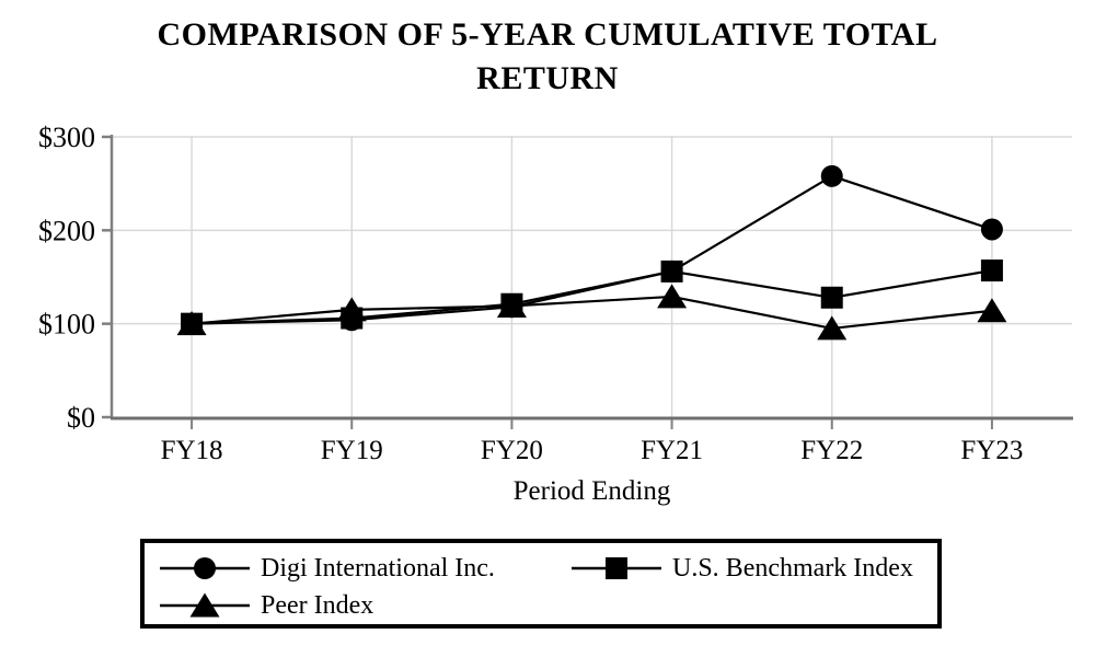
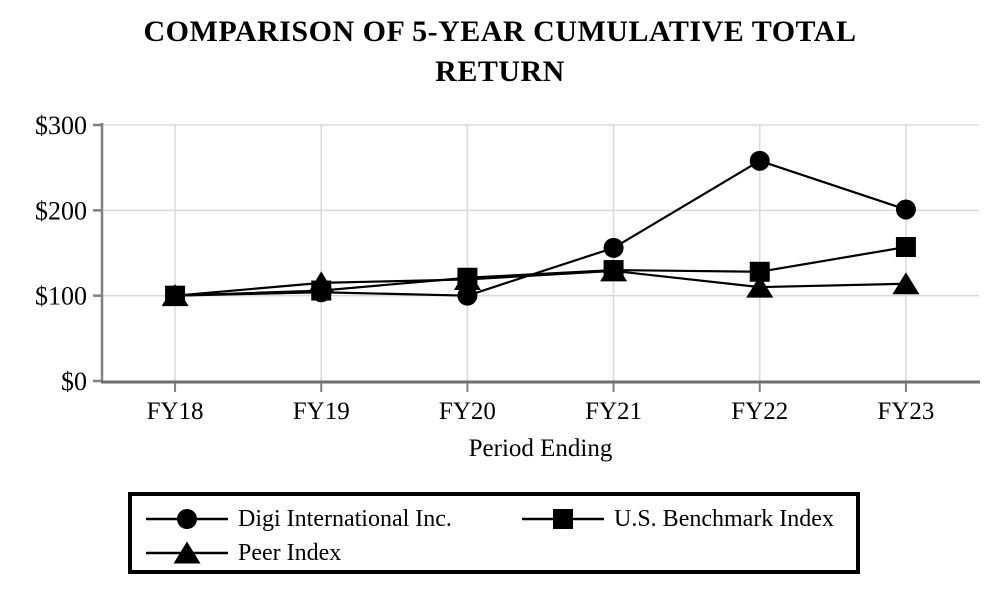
Digi International Inc./FY20: $120 -> $100
U.S. Benchmark Index/FY21: $160 -> $130
Peer Index/FY22: $100 -> $110
